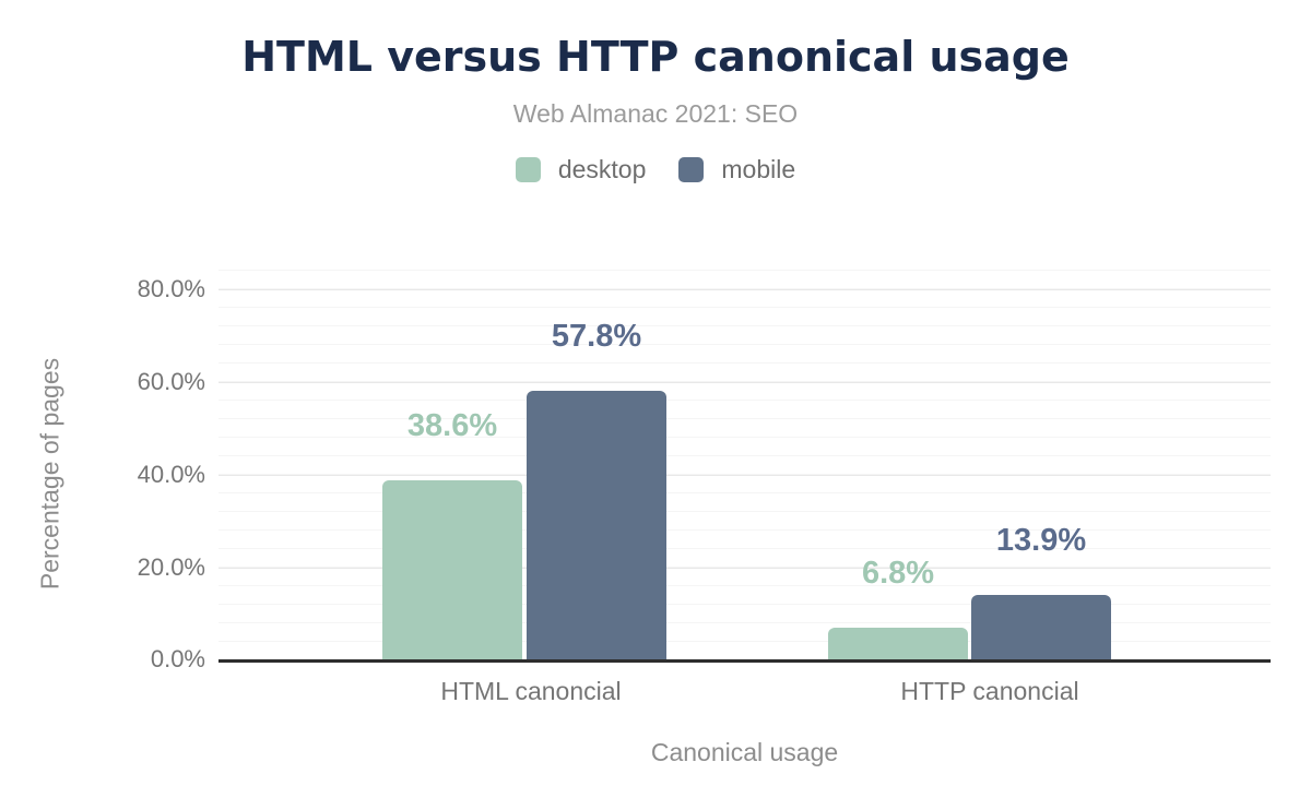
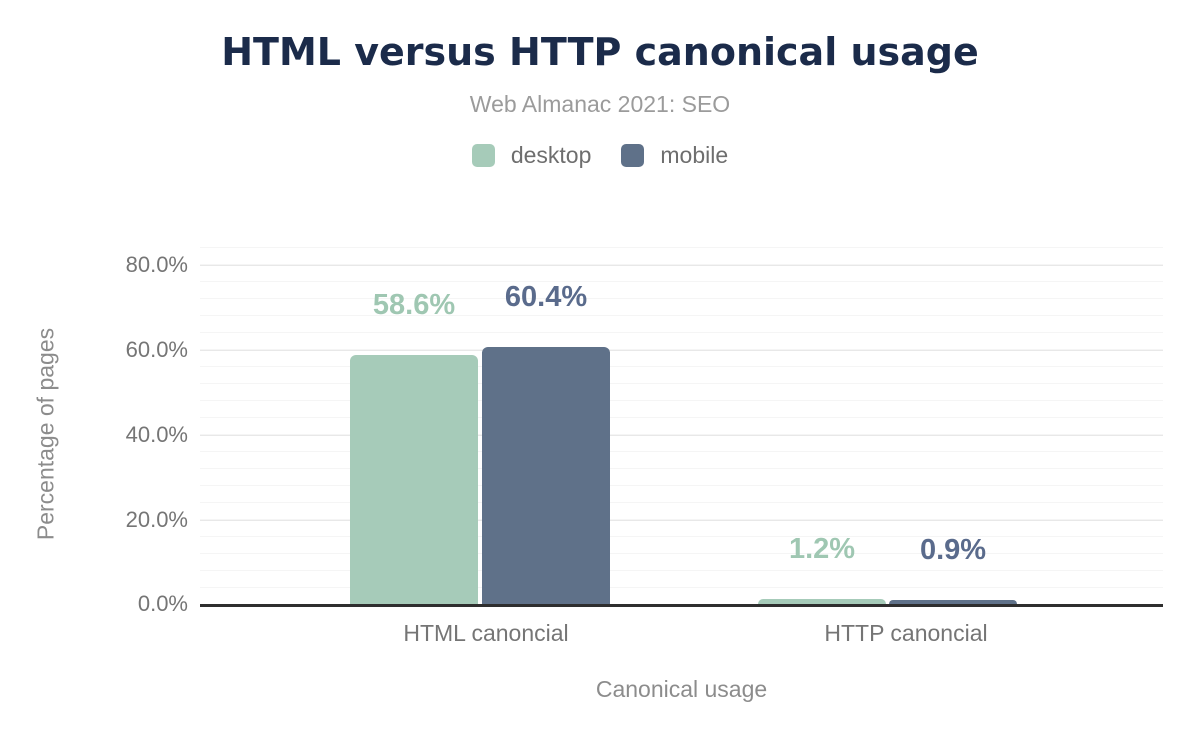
desktop/HTML canoncial: 38.6% -> 58.6%
mobile/HTML canoncial: 57.8% -> 60.4%
desktop/HTTP canoncial: 6.8% -> 1.2%
mobile/HTTP canoncial: 13.9% -> 0.9%
